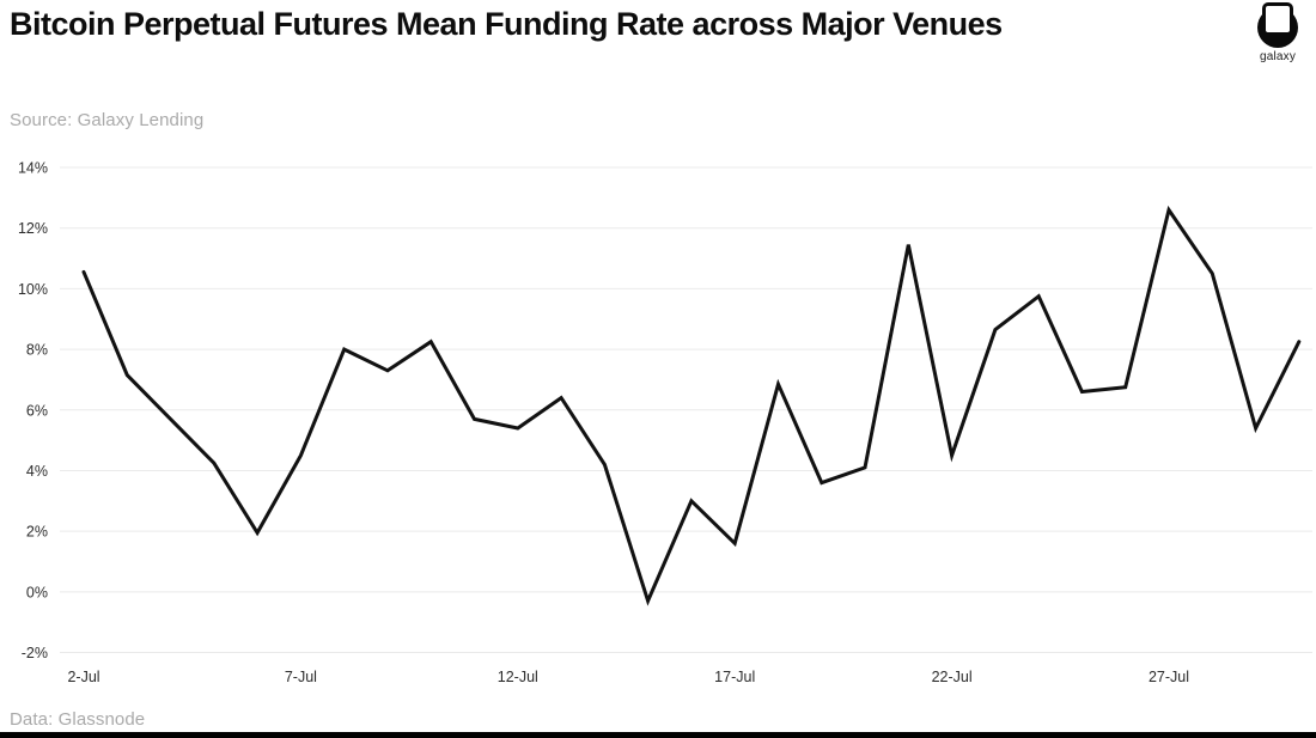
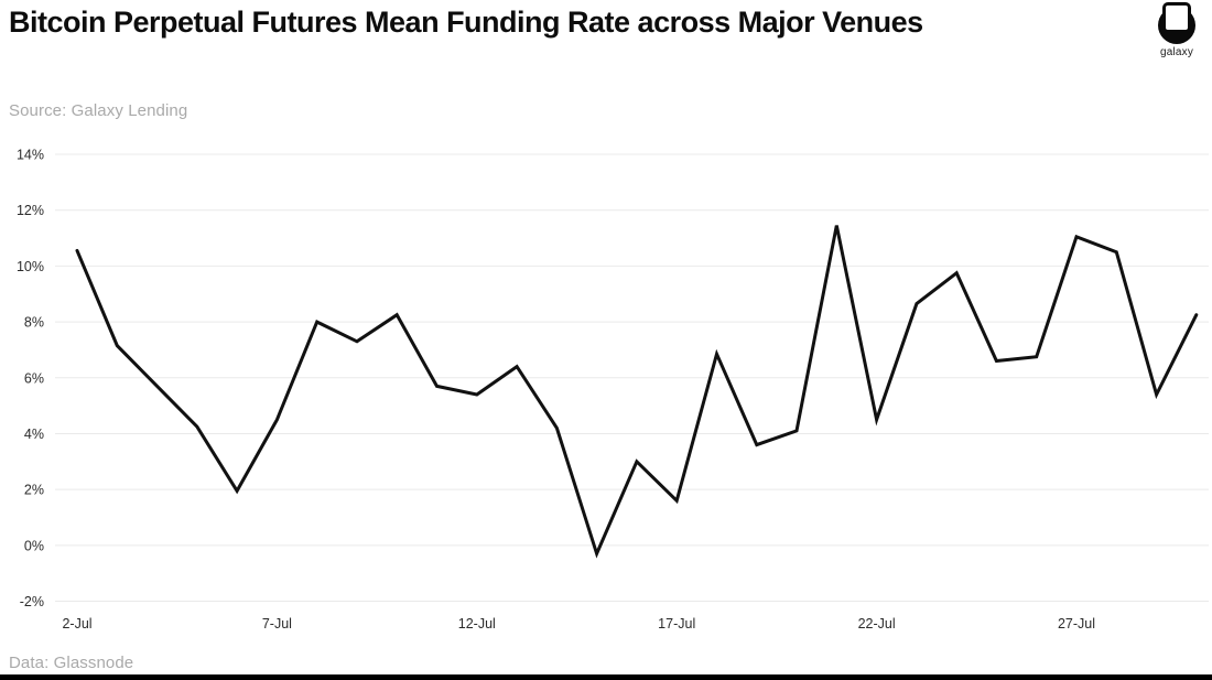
27-Jul: 12.6% -> 11.1%
